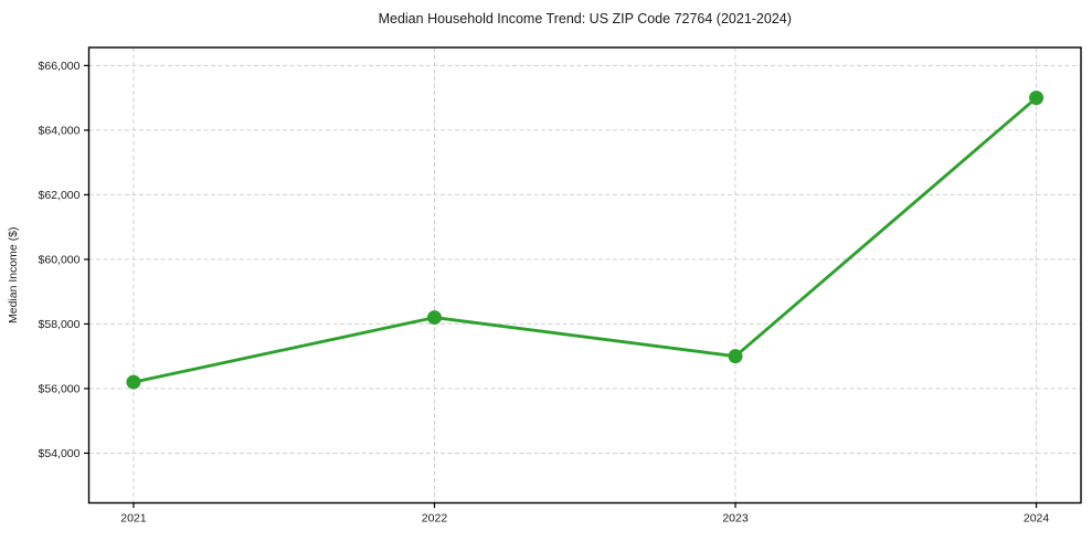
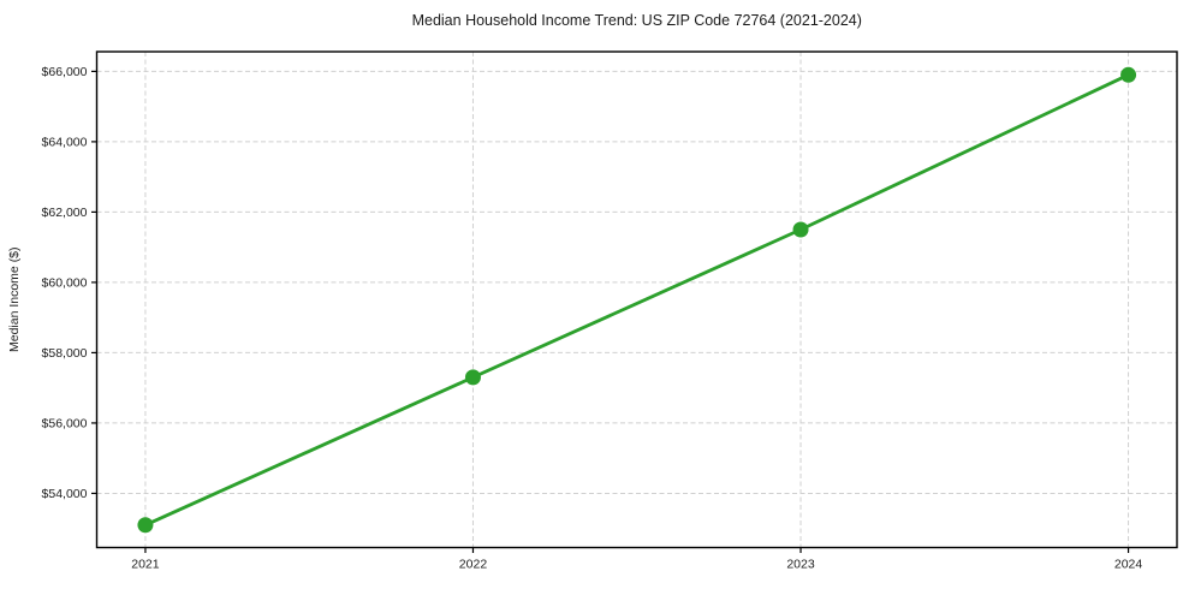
2021: $56200 -> $53100
2022: $58200 -> $57300
2023: $57000 -> $61500
2024: $65000 -> $65900
